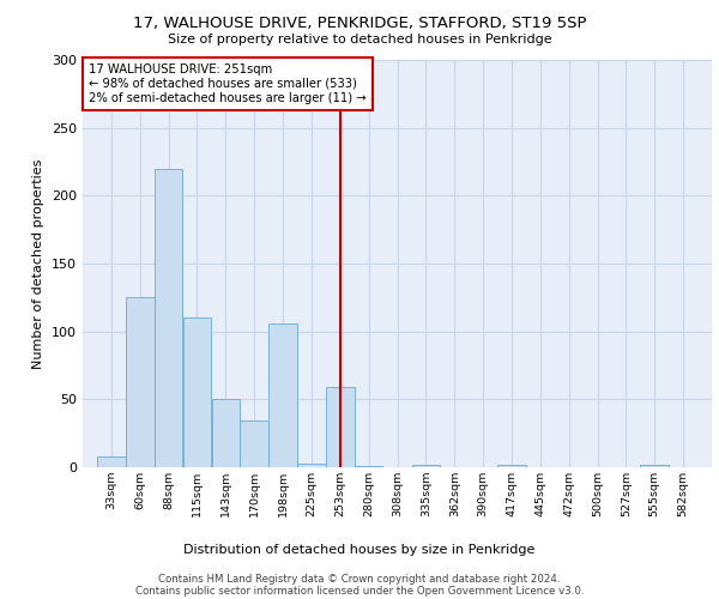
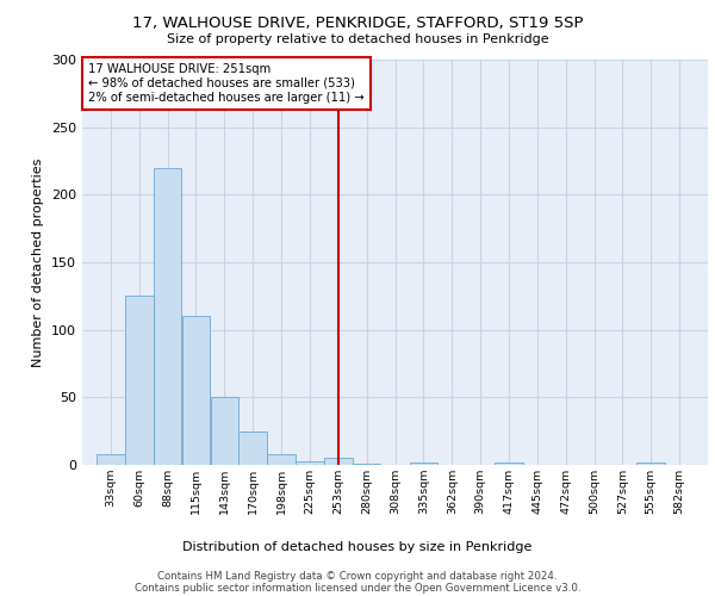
170sqm: 34 -> 25
198sqm: 106 -> 8
253sqm: 59 -> 5
